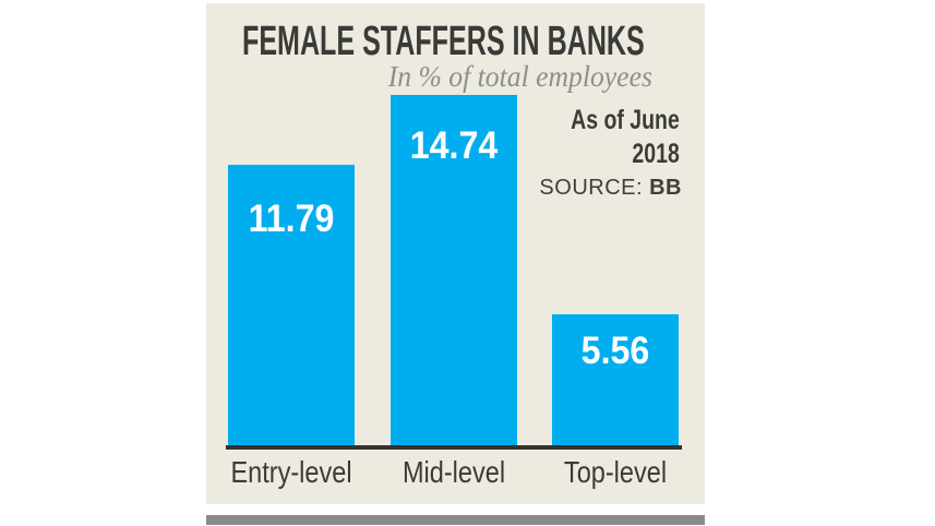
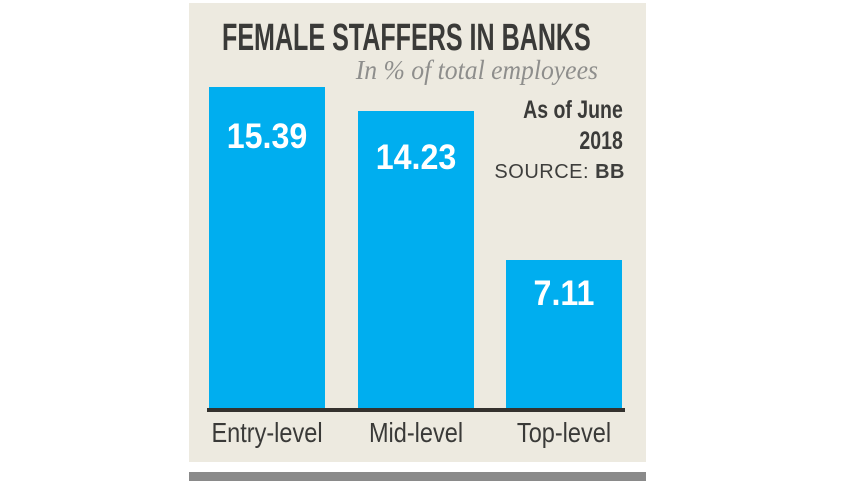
Entry-level: 11.79 -> 15.39
Mid-level: 14.74 -> 14.23
Top-level: 5.56 -> 7.11
